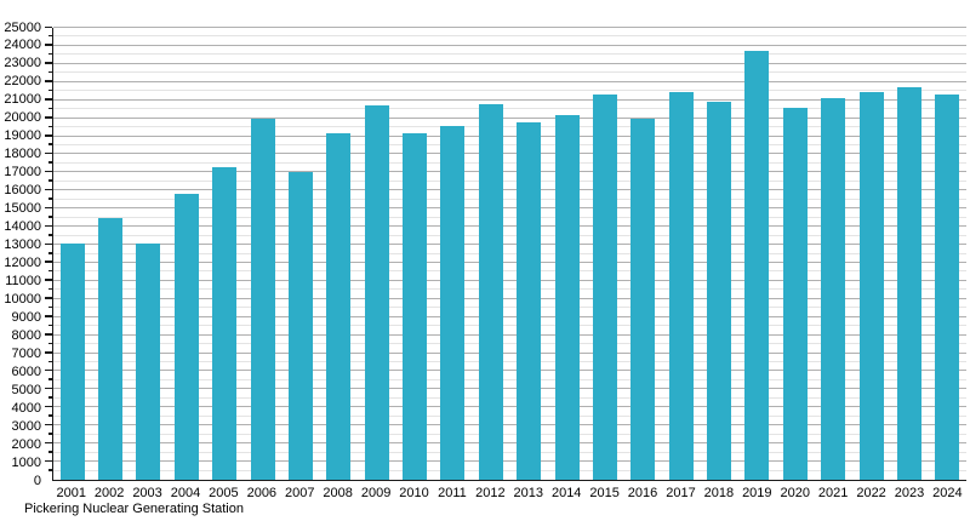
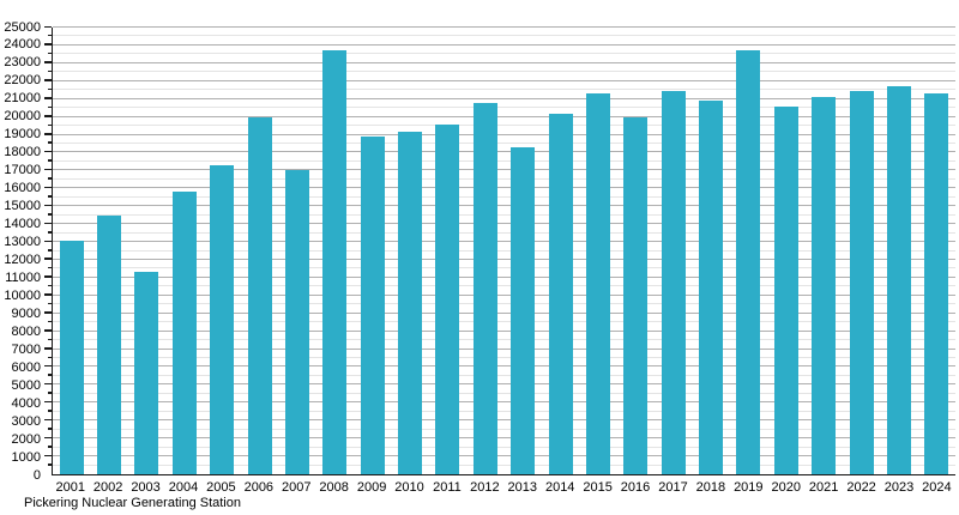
2003: 13100 -> 11300
2008: 19200 -> 23700
2009: 20700 -> 18900
2013: 19800 -> 18300
